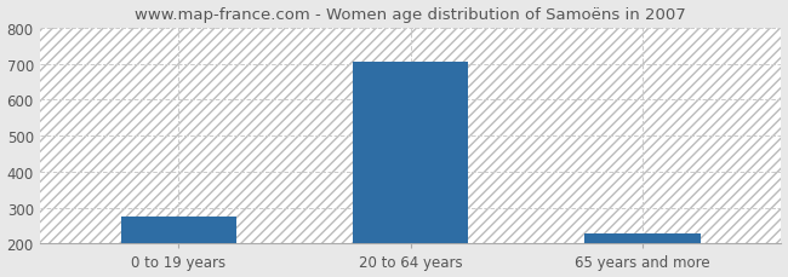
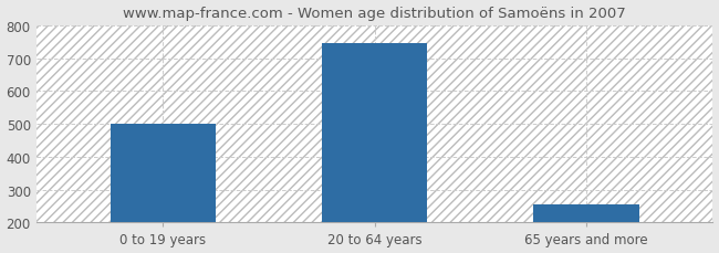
0 to 19 years: 275 -> 500
20 to 64 years: 706 -> 745
65 years and more: 228 -> 255
